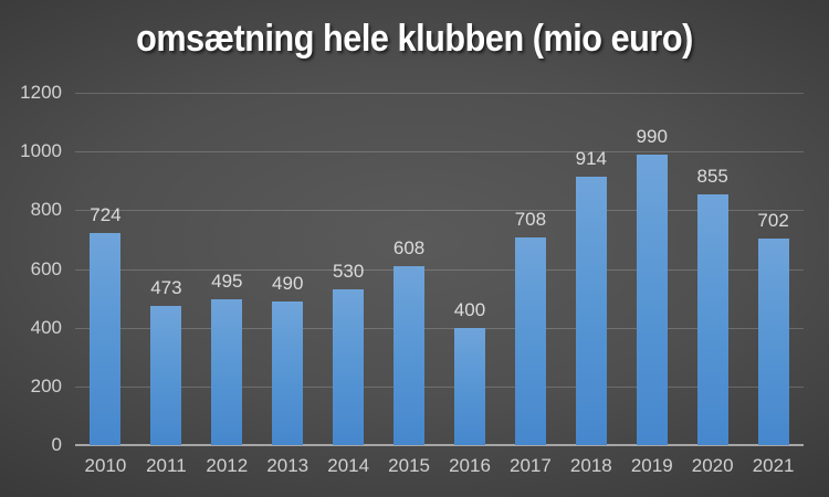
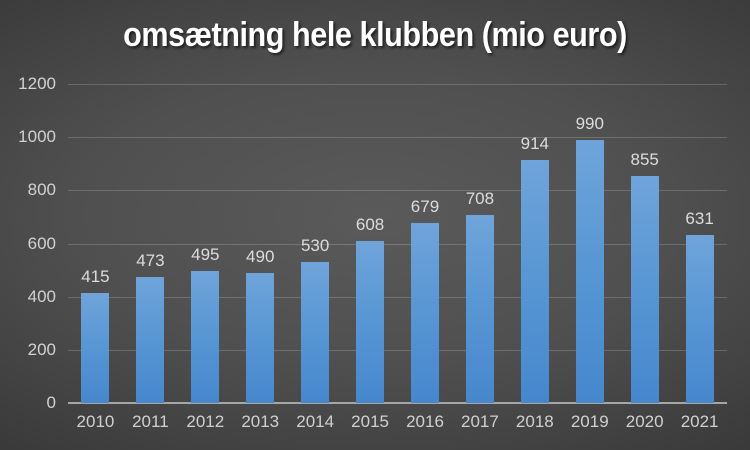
2010: 724 -> 415
2016: 400 -> 679
2021: 702 -> 631
